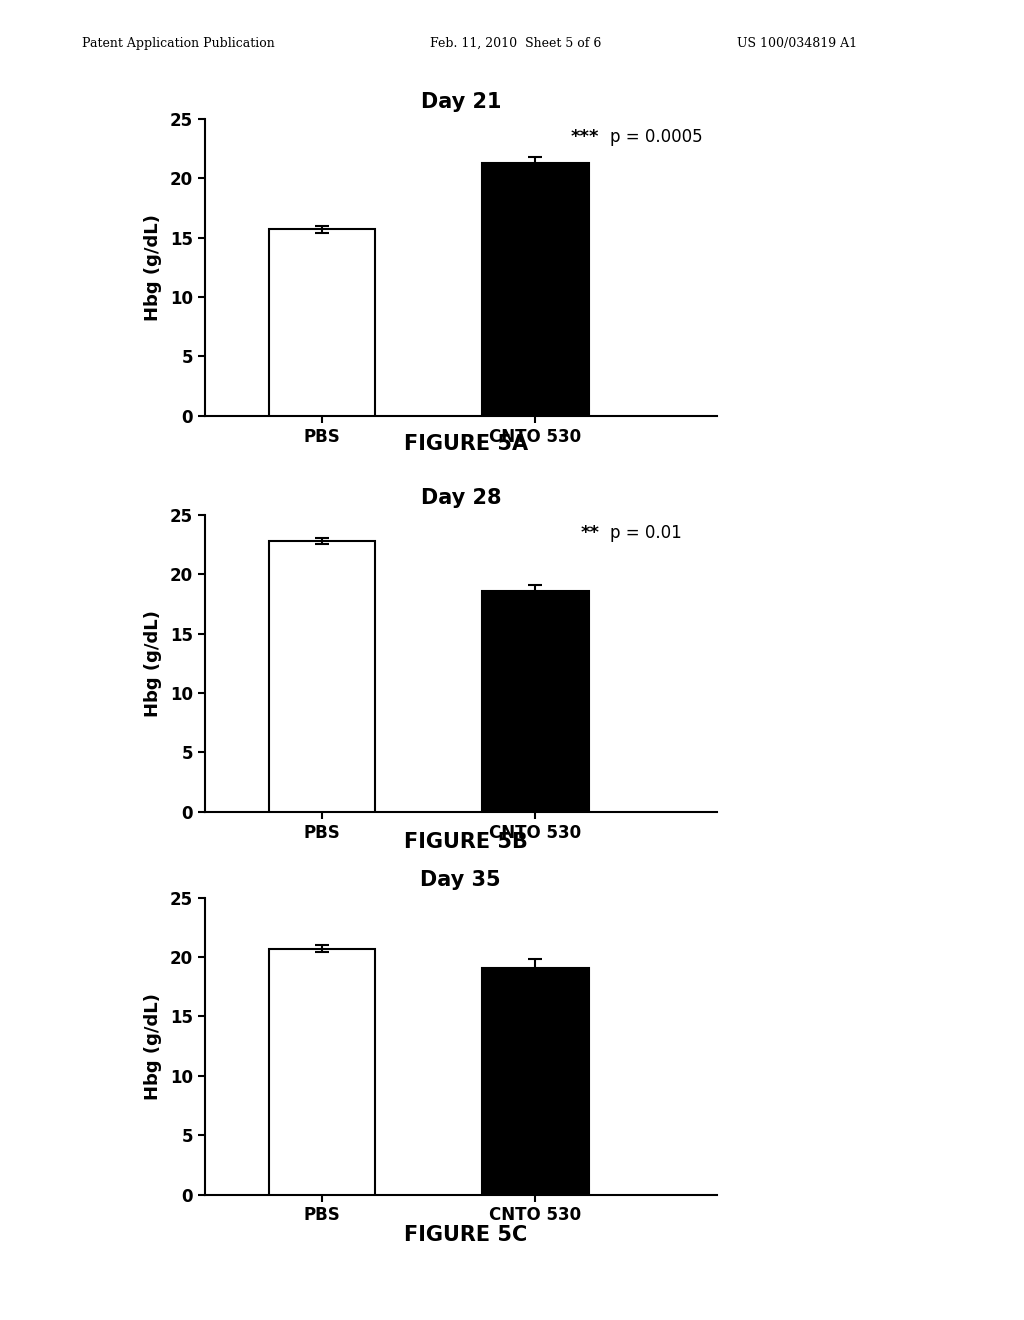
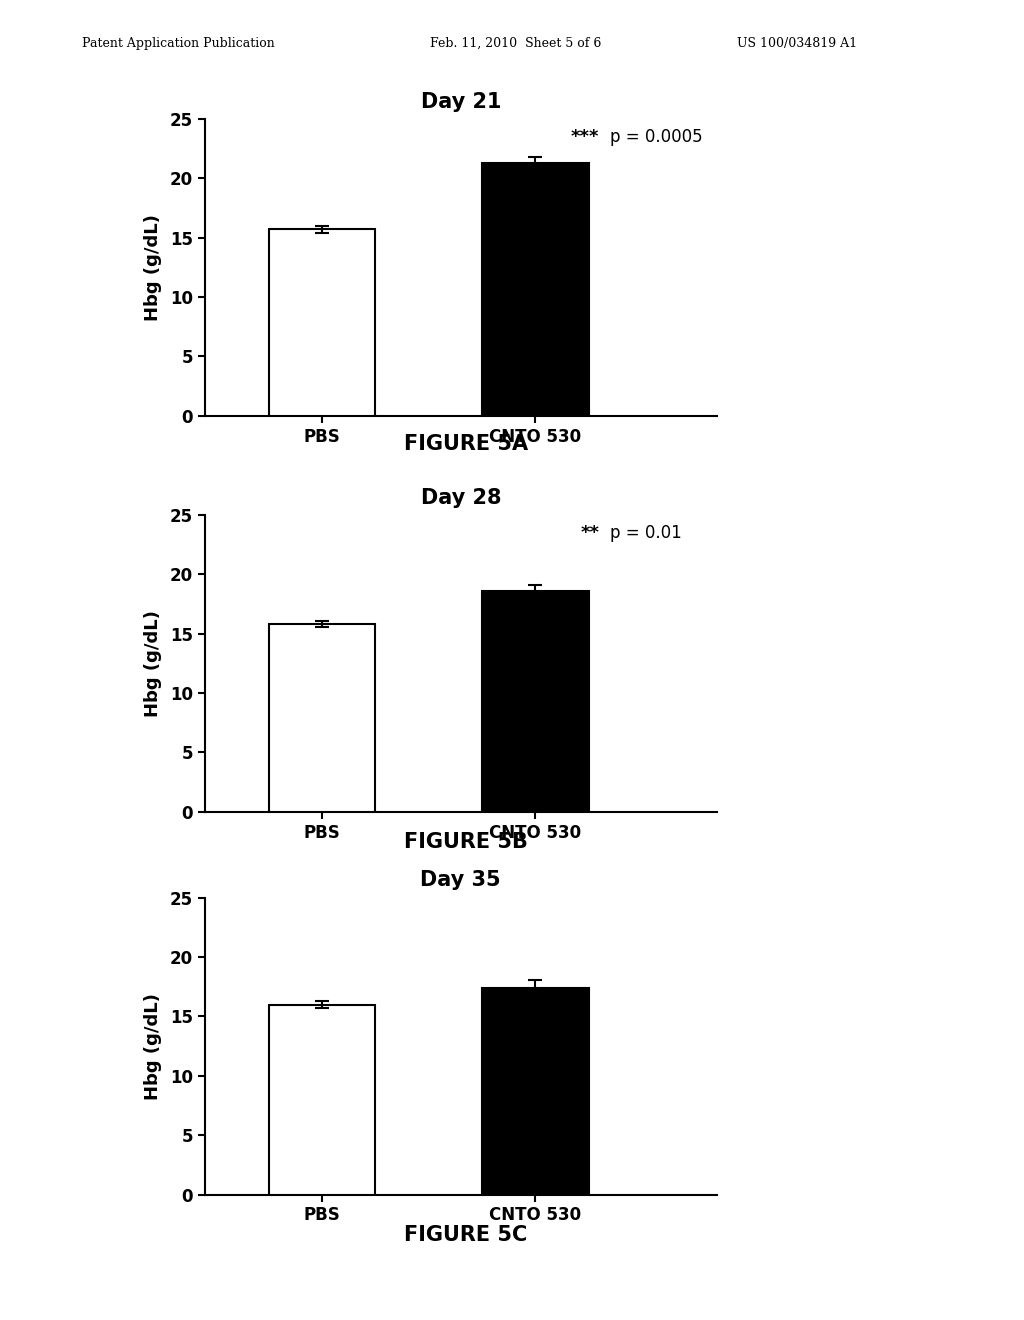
Day 28/PBS: 22.8 -> 15.8
Day 35/PBS: 20.7 -> 16.0
Day 35/CNTO 530: 19.1 -> 17.4
